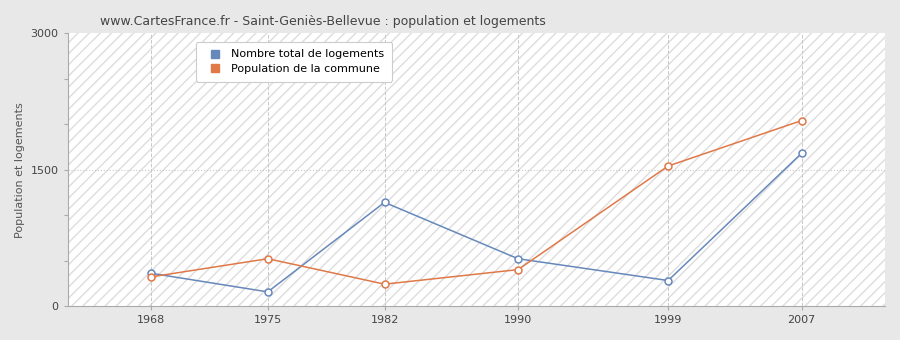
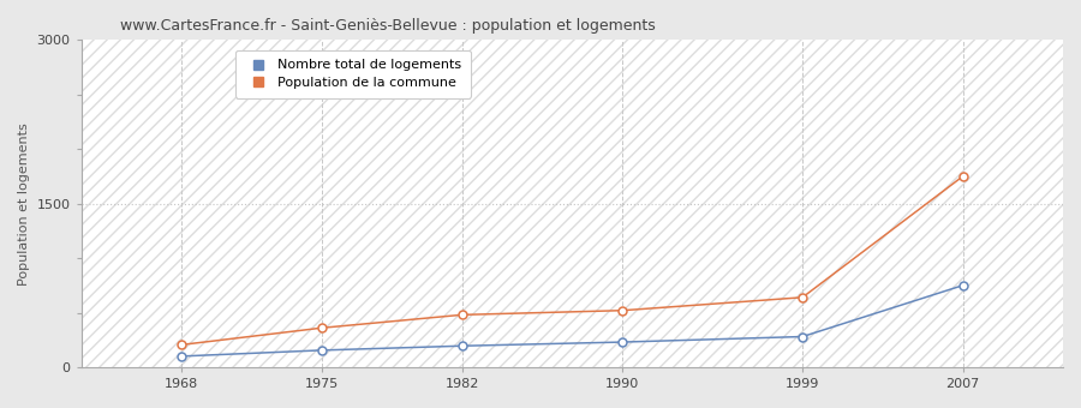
Nombre total de logements/1968: 360 -> 100
Population de la commune/1968: 320 -> 200
Population de la commune/1975: 520 -> 360
Nombre total de logements/1982: 1140 -> 200
Population de la commune/1982: 240 -> 480
Nombre total de logements/1990: 520 -> 230
Population de la commune/1990: 400 -> 520
Population de la commune/1999: 1540 -> 640
Nombre total de logements/2007: 1680 -> 750
Population de la commune/2007: 2040 -> 1750
